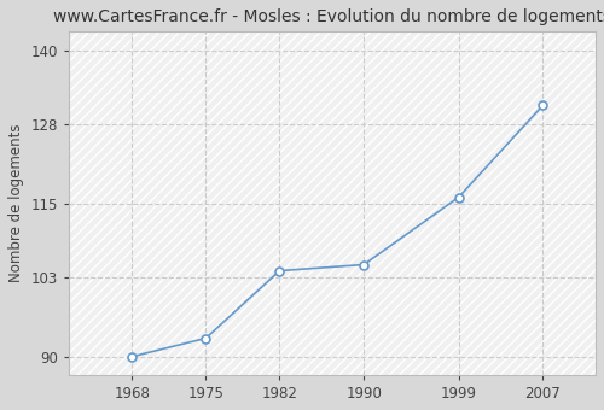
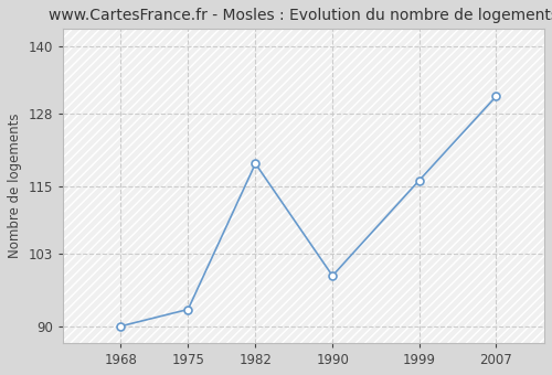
1982: 104 -> 119
1990: 105 -> 99
